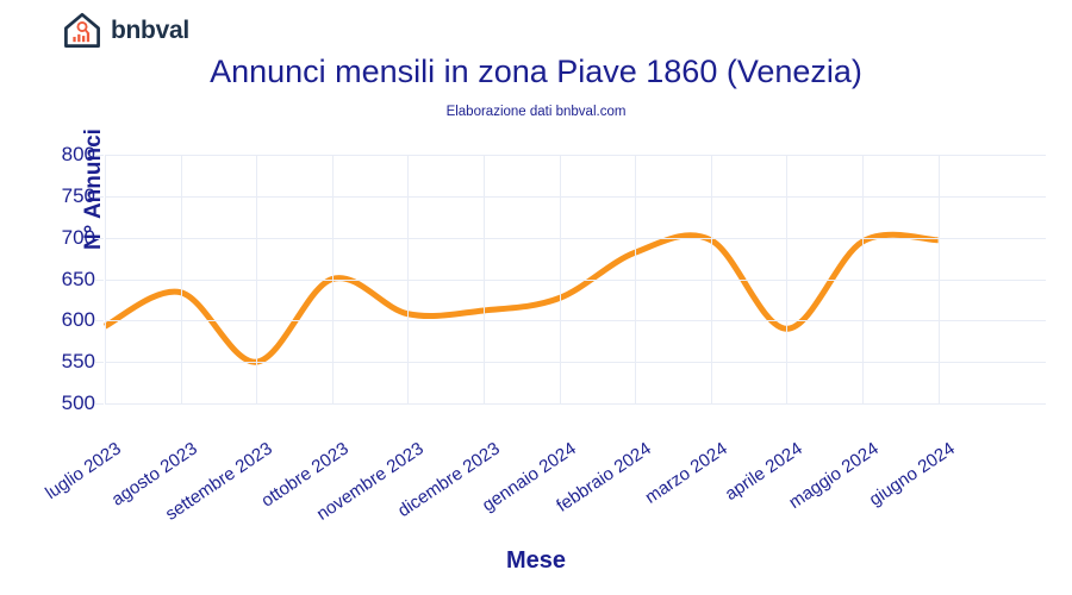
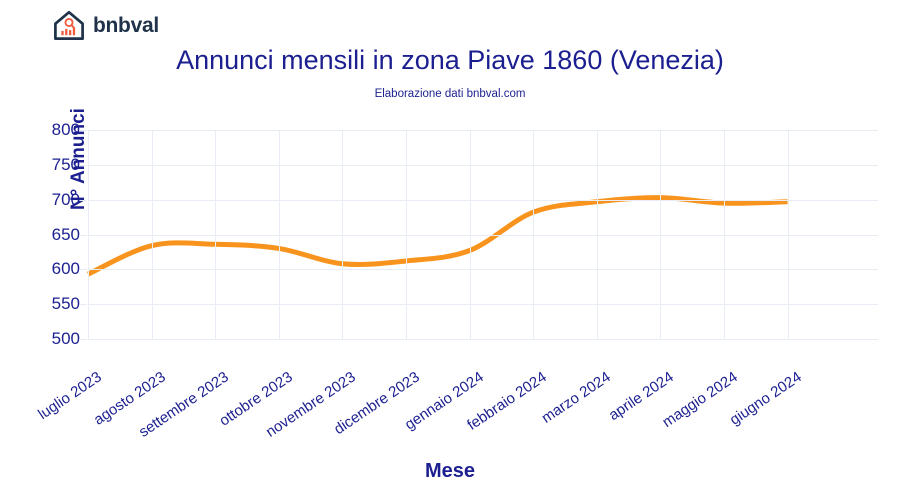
settembre 2023: 550 -> 640
ottobre 2023: 650 -> 630
aprile 2024: 590 -> 700
